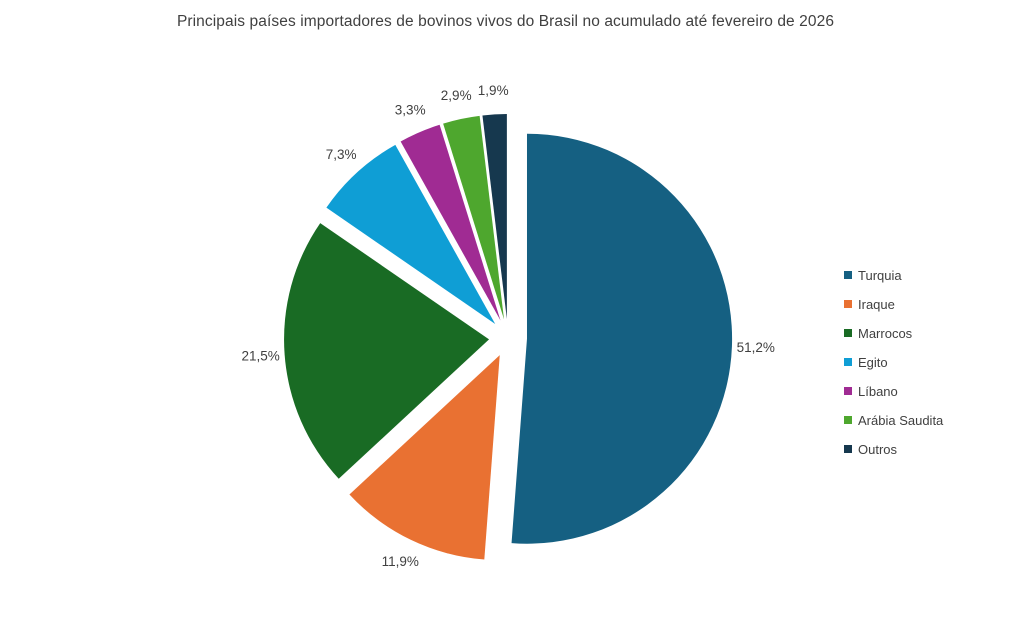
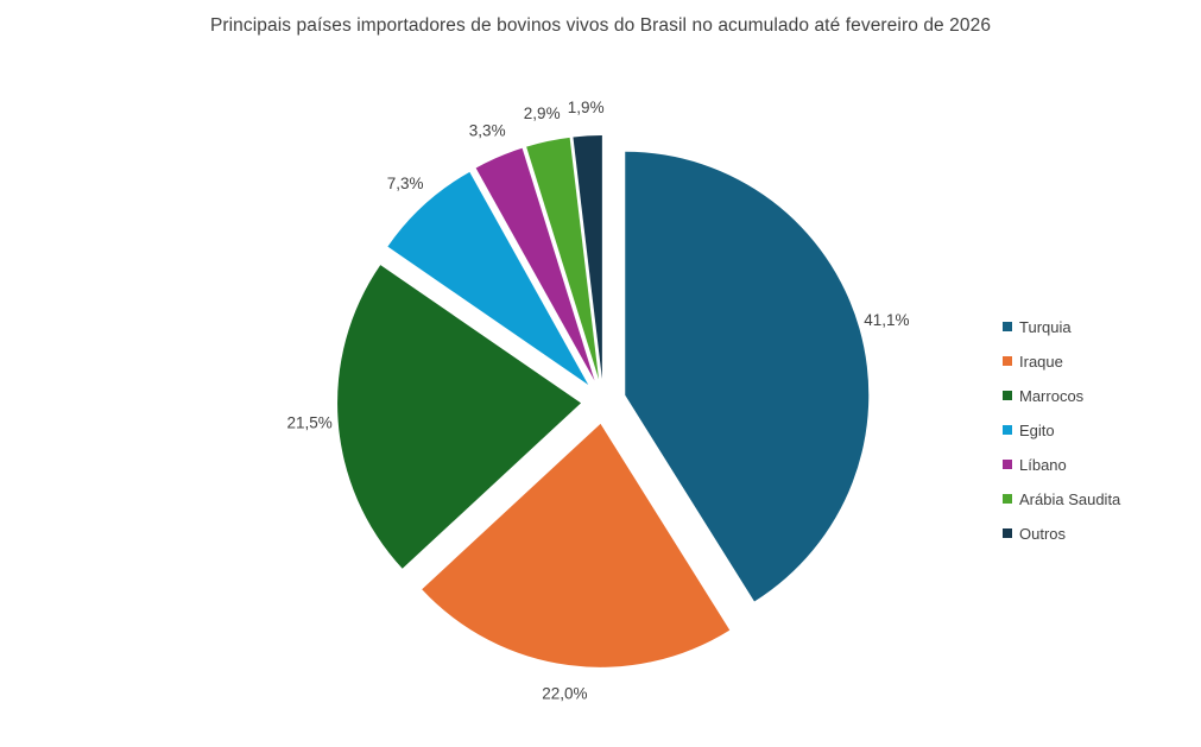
Turquia: 51,2% -> 41,1%
Iraque: 11,9% -> 22,0%
